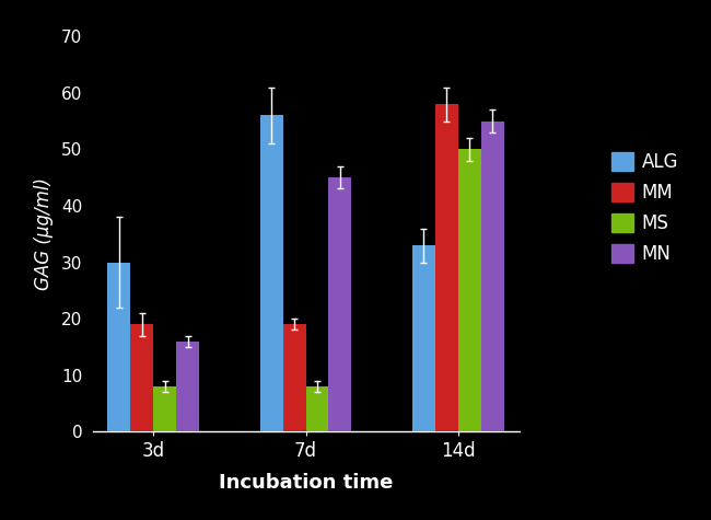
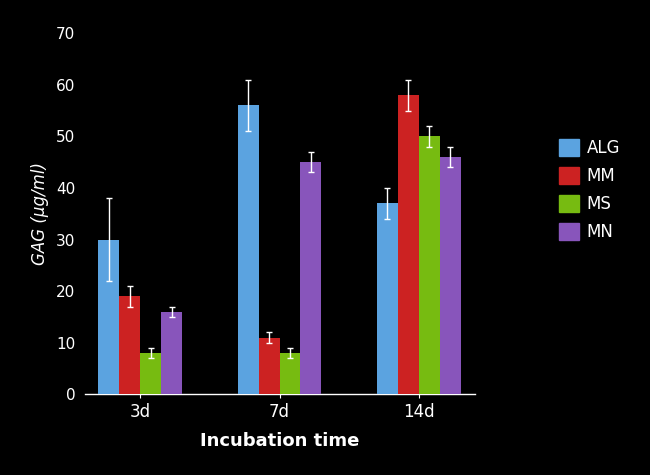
MM/7d: 19 -> 11
ALG/14d: 33 -> 37
MN/14d: 55 -> 46
